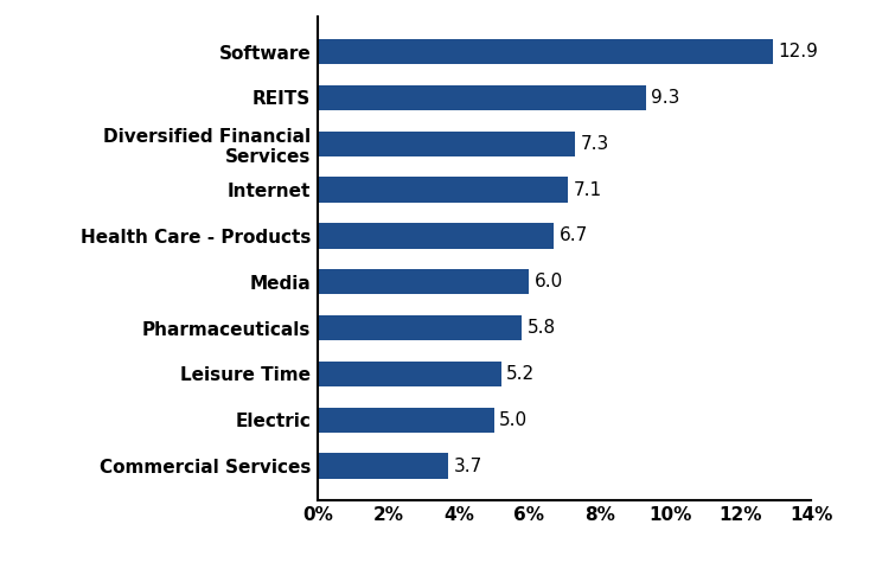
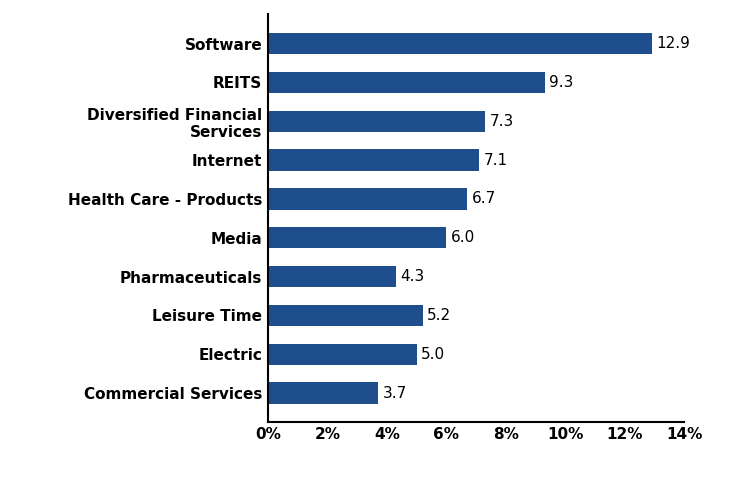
Pharmaceuticals: 5.8 -> 4.3
